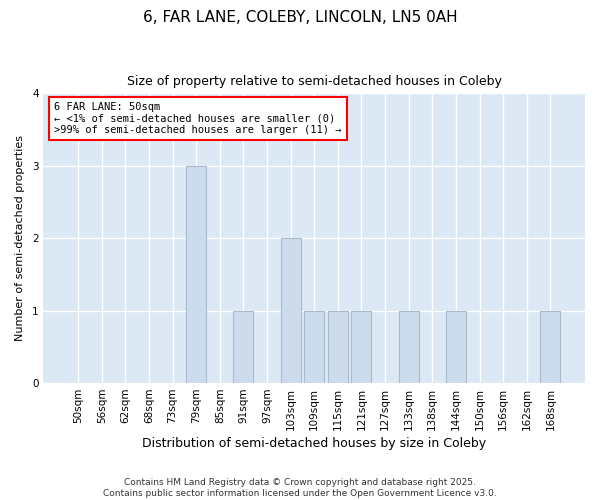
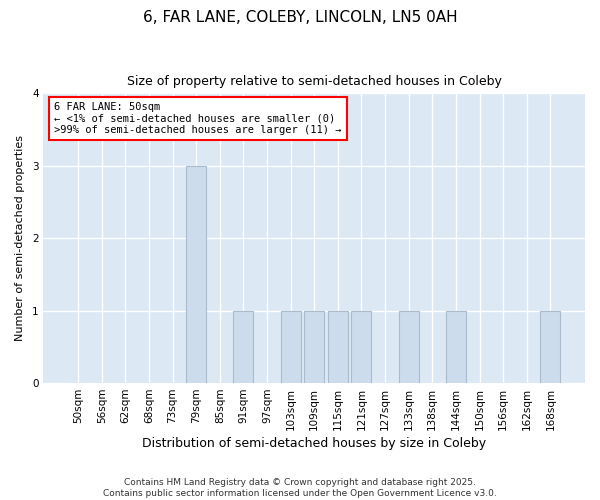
103sqm: 2 -> 1
